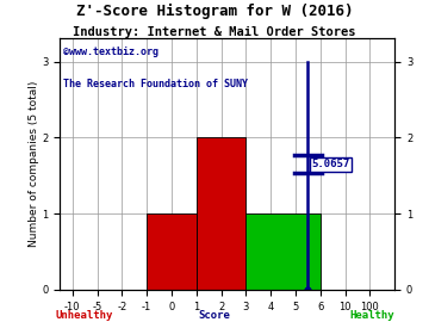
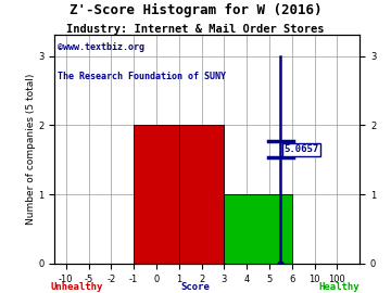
0: 1 -> 2
